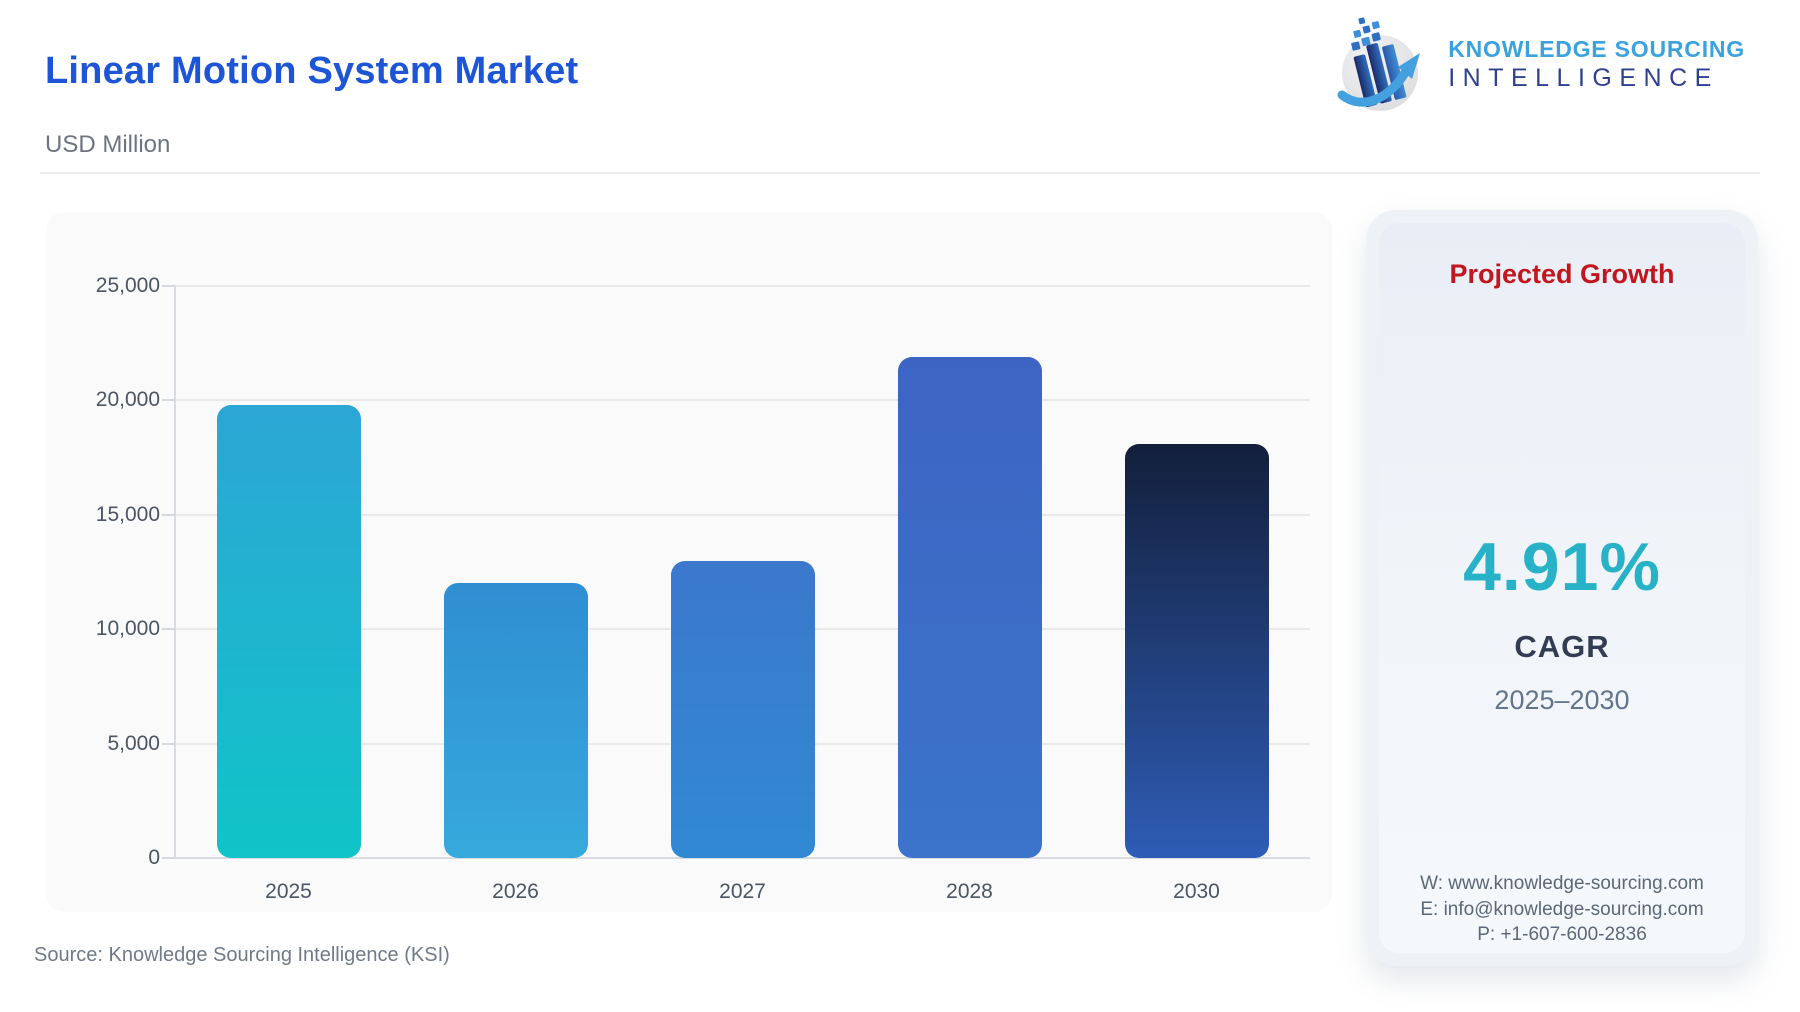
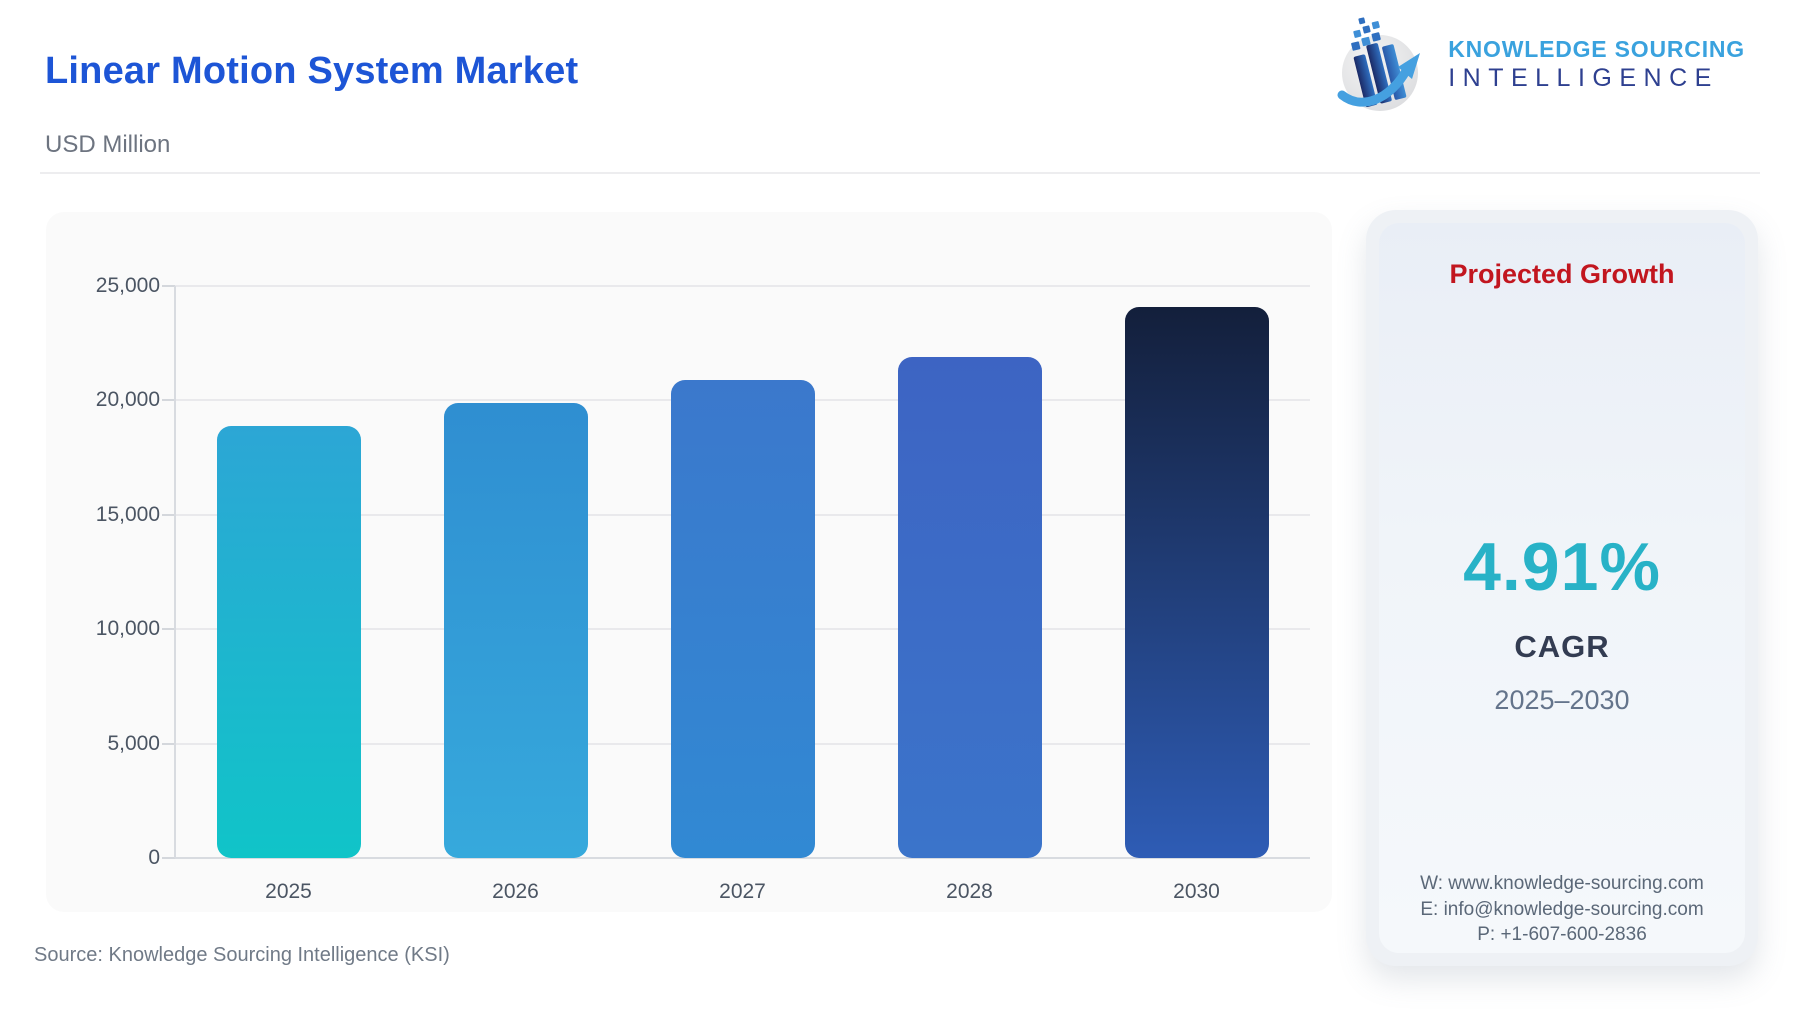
2025: 19800 -> 18900
2026: 12000 -> 19900
2027: 13000 -> 20900
2030: 18100 -> 24100
